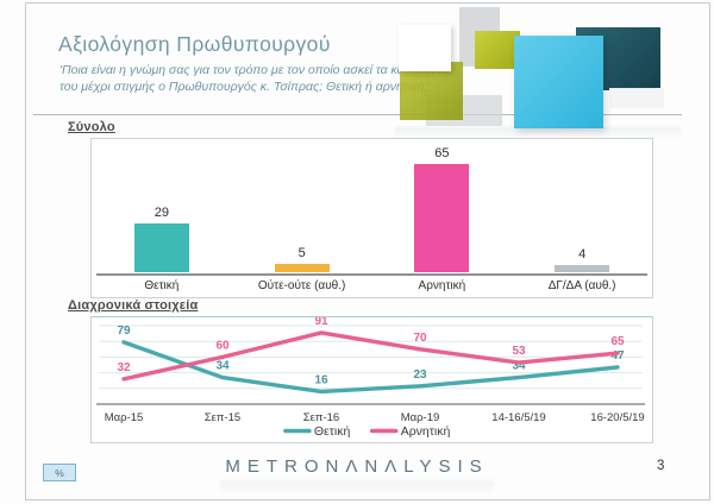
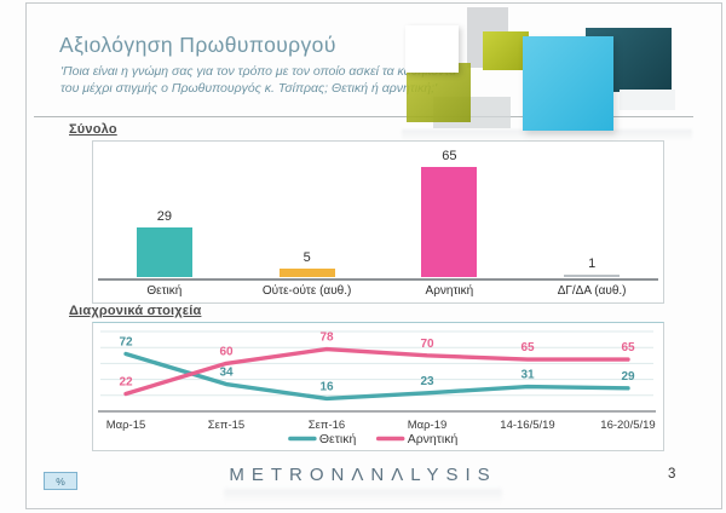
Σύνολο/ΔΓ/ΔΑ (αυθ.): 4 -> 1
Διαχρονικά στοιχεία/Θετική/Μαρ-15: 79 -> 72
Διαχρονικά στοιχεία/Αρνητική/Μαρ-15: 32 -> 22
Διαχρονικά στοιχεία/Αρνητική/Σεπ-16: 91 -> 78
Διαχρονικά στοιχεία/Θετική/14-16/5/19: 34 -> 31
Διαχρονικά στοιχεία/Αρνητική/14-16/5/19: 53 -> 65
Διαχρονικά στοιχεία/Θετική/16-20/5/19: 47 -> 29
